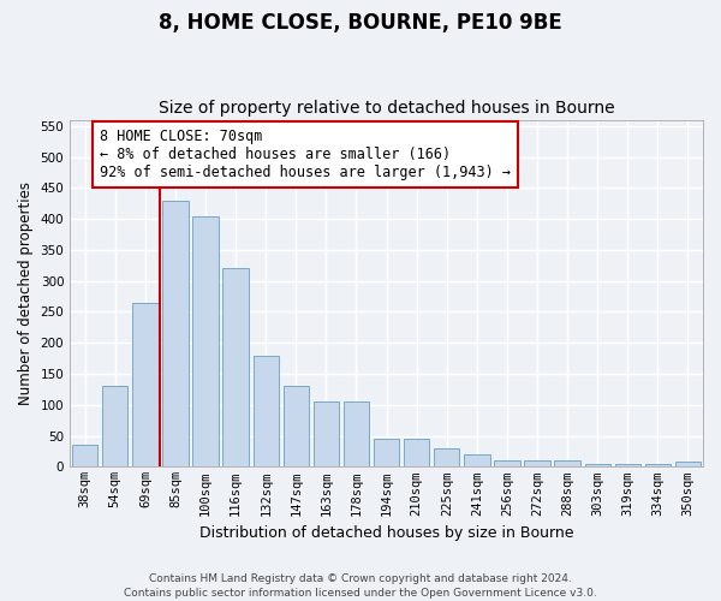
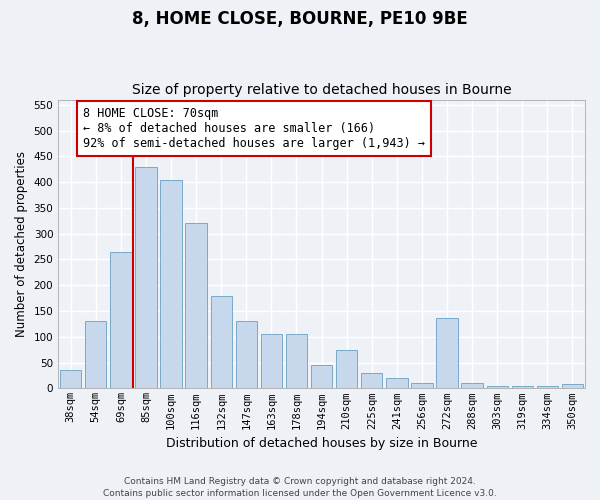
210sqm: 45 -> 74
272sqm: 10 -> 136
